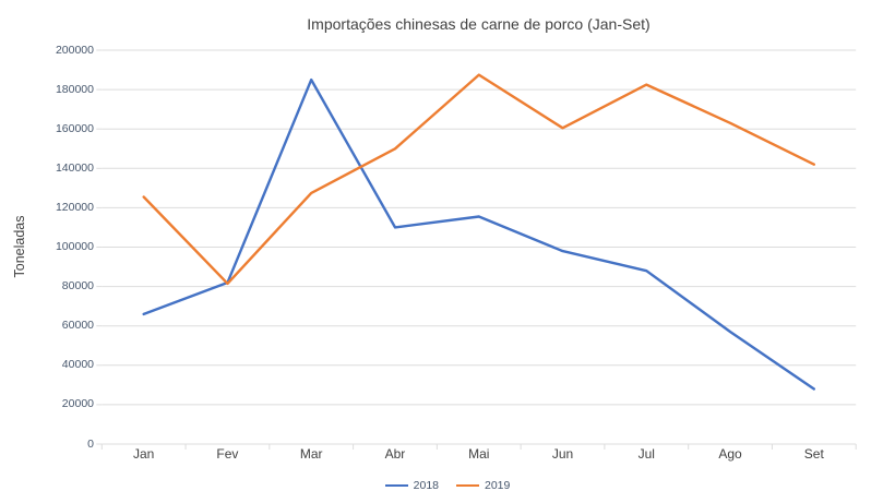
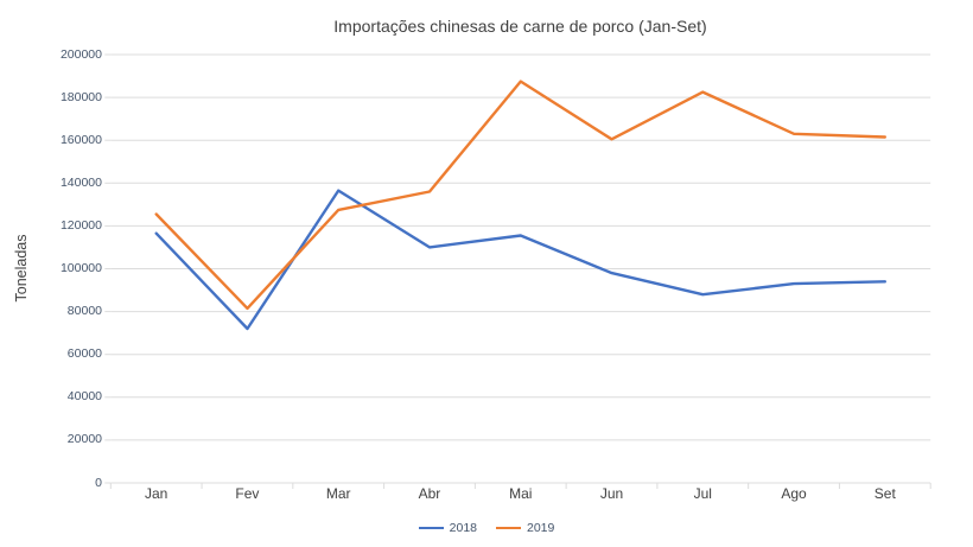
2018/Jan: 66000 -> 116000
2018/Fev: 82000 -> 72000
2018/Mar: 185000 -> 136000
2019/Abr: 150000 -> 136000
2018/Ago: 57000 -> 93000
2018/Set: 28000 -> 94000
2019/Set: 142000 -> 162000
